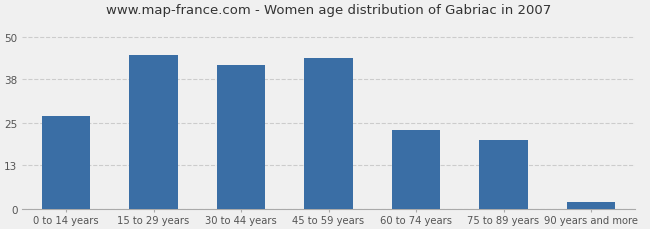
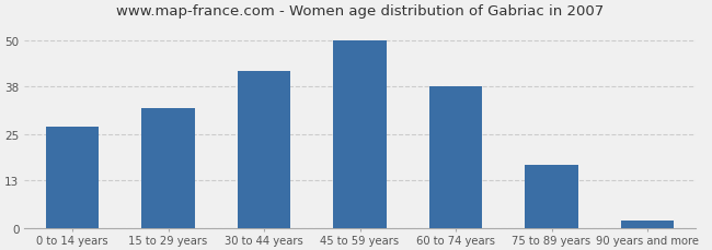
15 to 29 years: 45 -> 32
45 to 59 years: 44 -> 50
60 to 74 years: 23 -> 38
75 to 89 years: 20 -> 17
